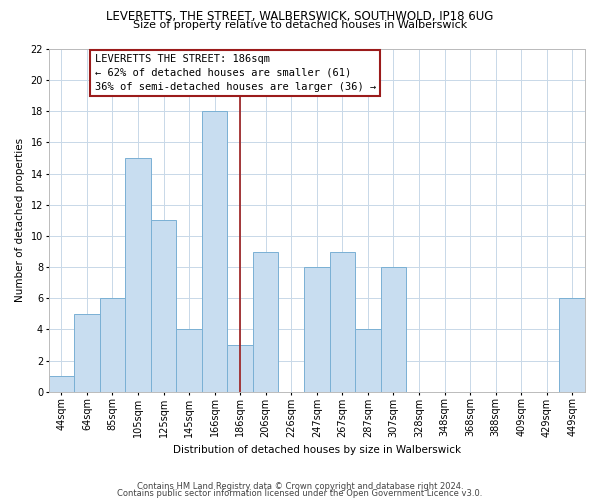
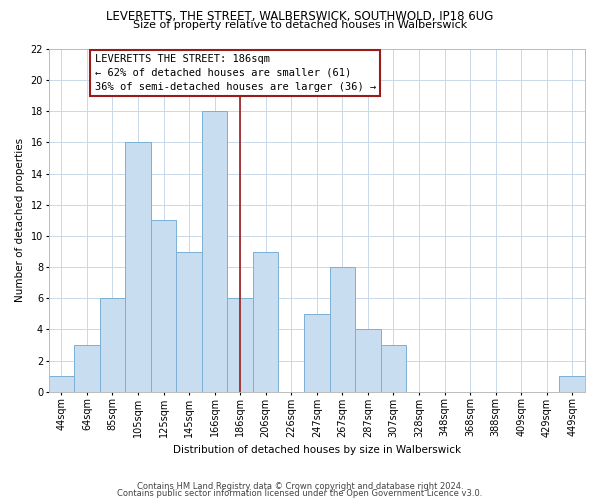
64sqm: 5 -> 3
105sqm: 15 -> 16
145sqm: 4 -> 9
186sqm: 3 -> 6
247sqm: 8 -> 5
267sqm: 9 -> 8
307sqm: 8 -> 3
449sqm: 6 -> 1
